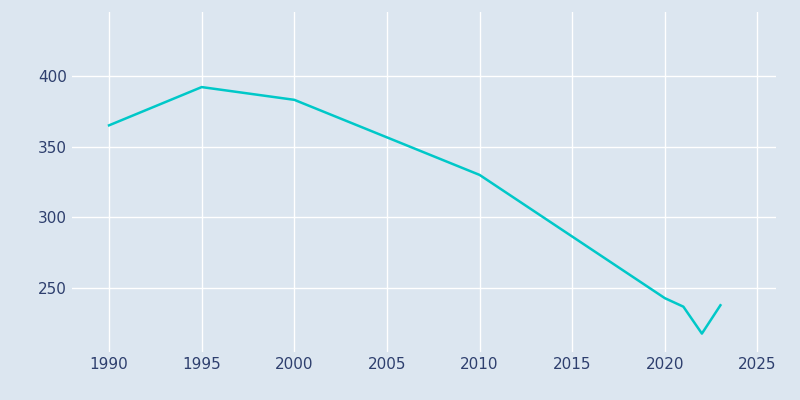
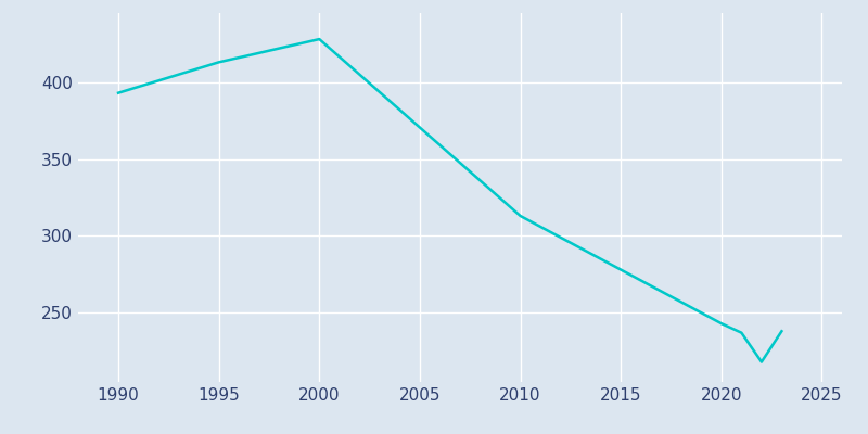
1990: 365 -> 393
1995: 392 -> 413
2000: 383 -> 428
2010: 330 -> 313
